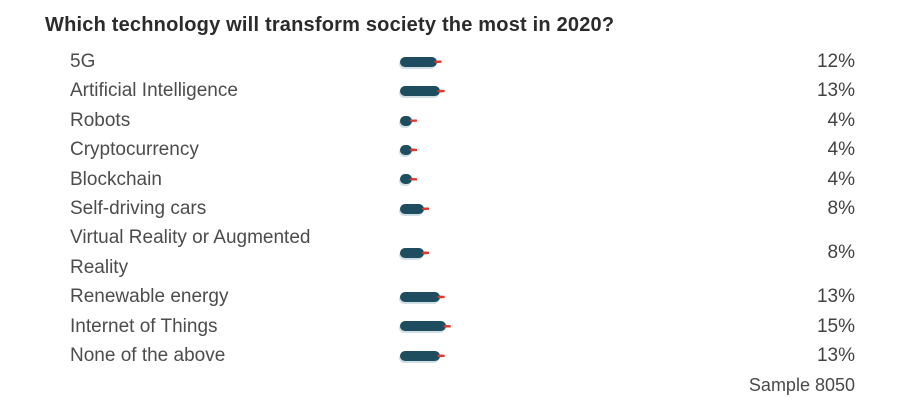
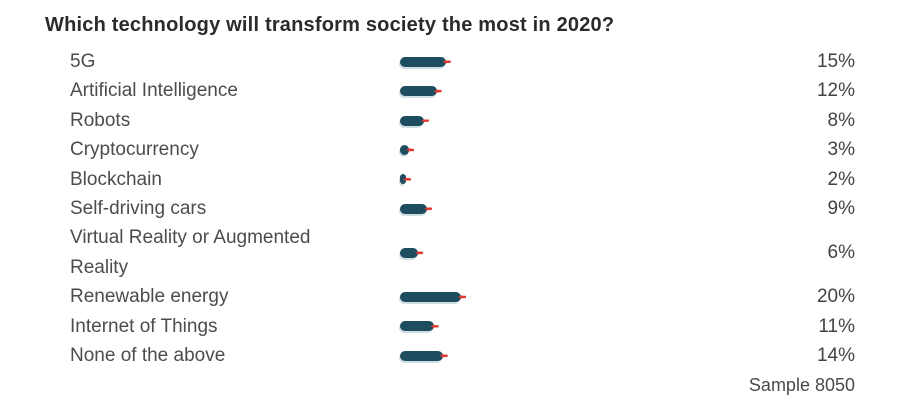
5G: 12% -> 15%
Artificial Intelligence: 13% -> 12%
Robots: 4% -> 8%
Cryptocurrency: 4% -> 3%
Blockchain: 4% -> 2%
Self-driving cars: 8% -> 9%
Virtual Reality or Augmented Reality: 8% -> 6%
Renewable energy: 13% -> 20%
Internet of Things: 15% -> 11%
None of the above: 13% -> 14%
